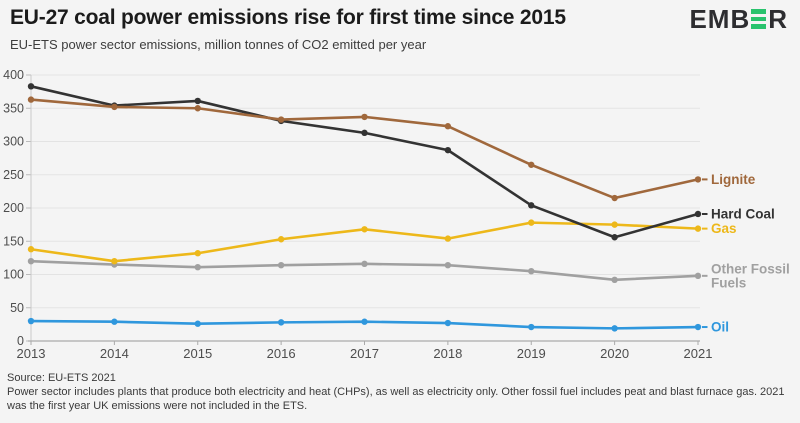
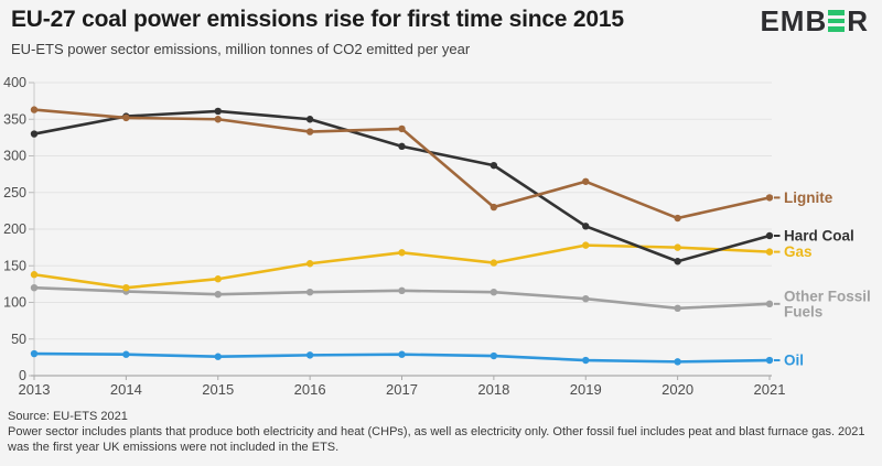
Hard Coal/2013: 380 -> 330
Hard Coal/2016: 330 -> 350
Lignite/2018: 320 -> 230
